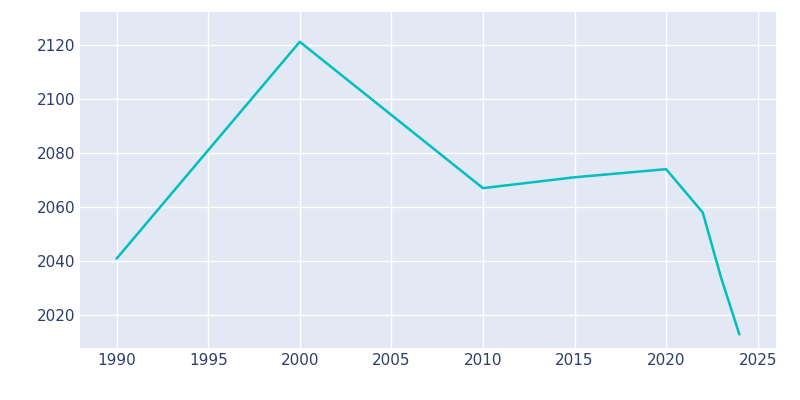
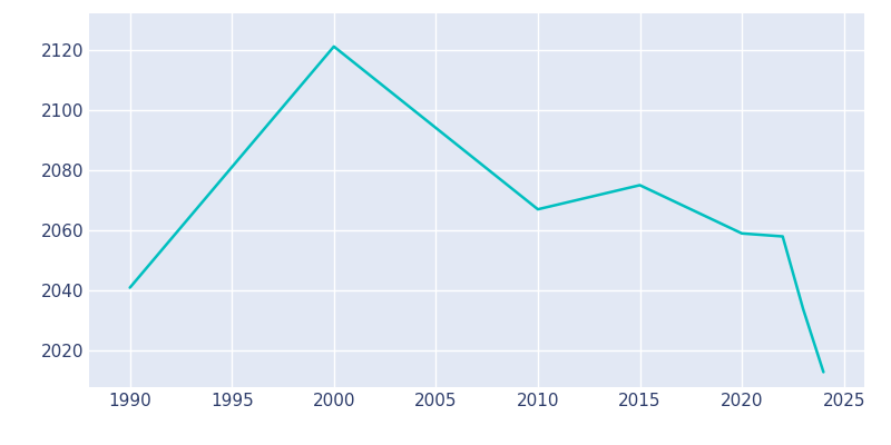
2015: 2071 -> 2075
2020: 2074 -> 2059
